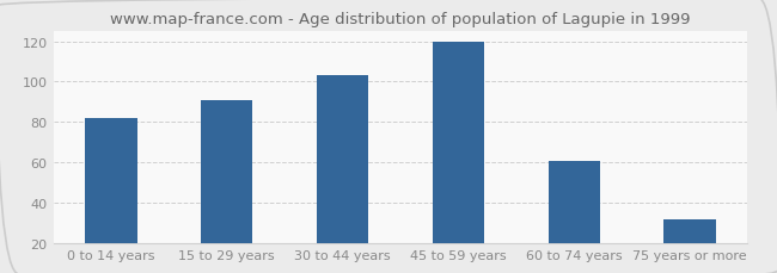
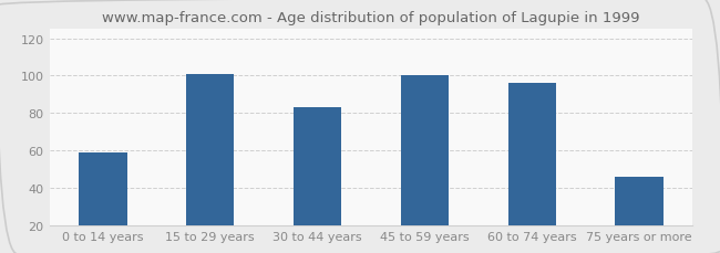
0 to 14 years: 82 -> 59
15 to 29 years: 91 -> 101
30 to 44 years: 103 -> 83
45 to 59 years: 120 -> 100
60 to 74 years: 61 -> 96
75 years or more: 32 -> 46
